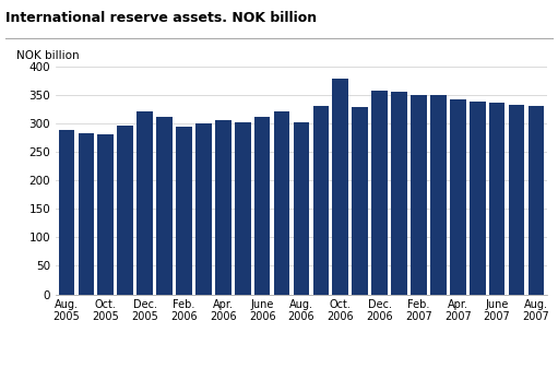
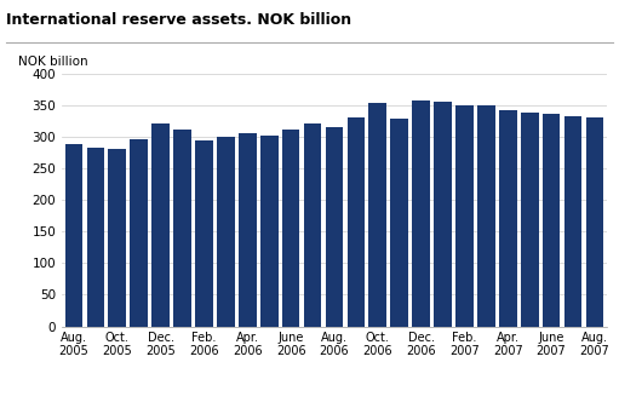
Aug. 2006: 302 -> 315
Oct. 2006: 378 -> 354
